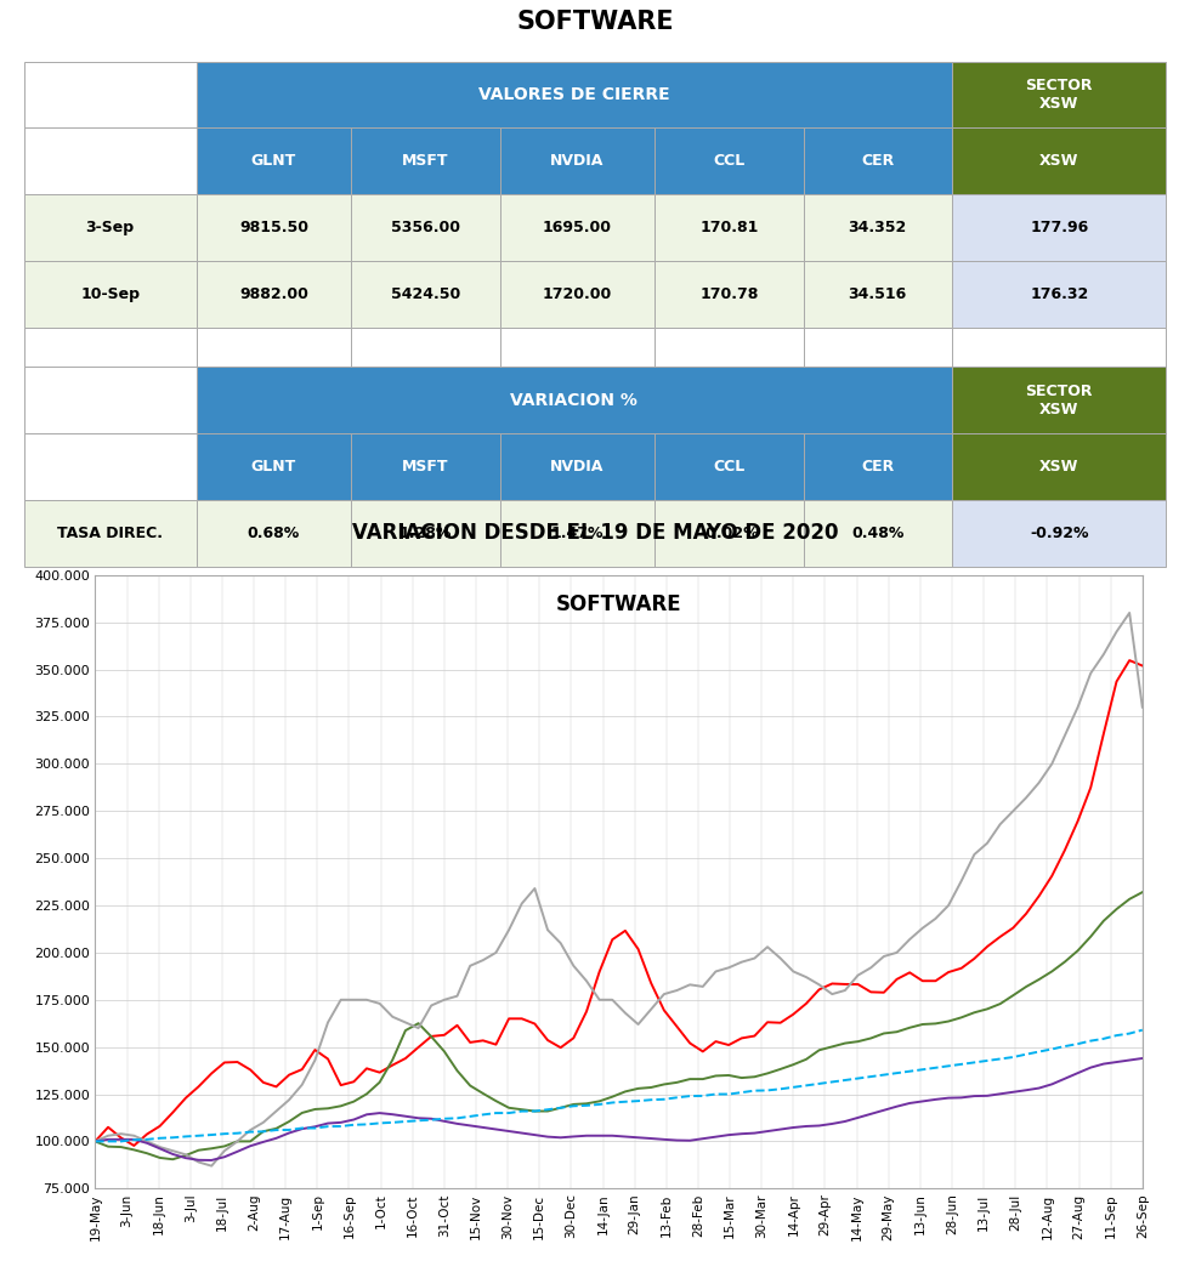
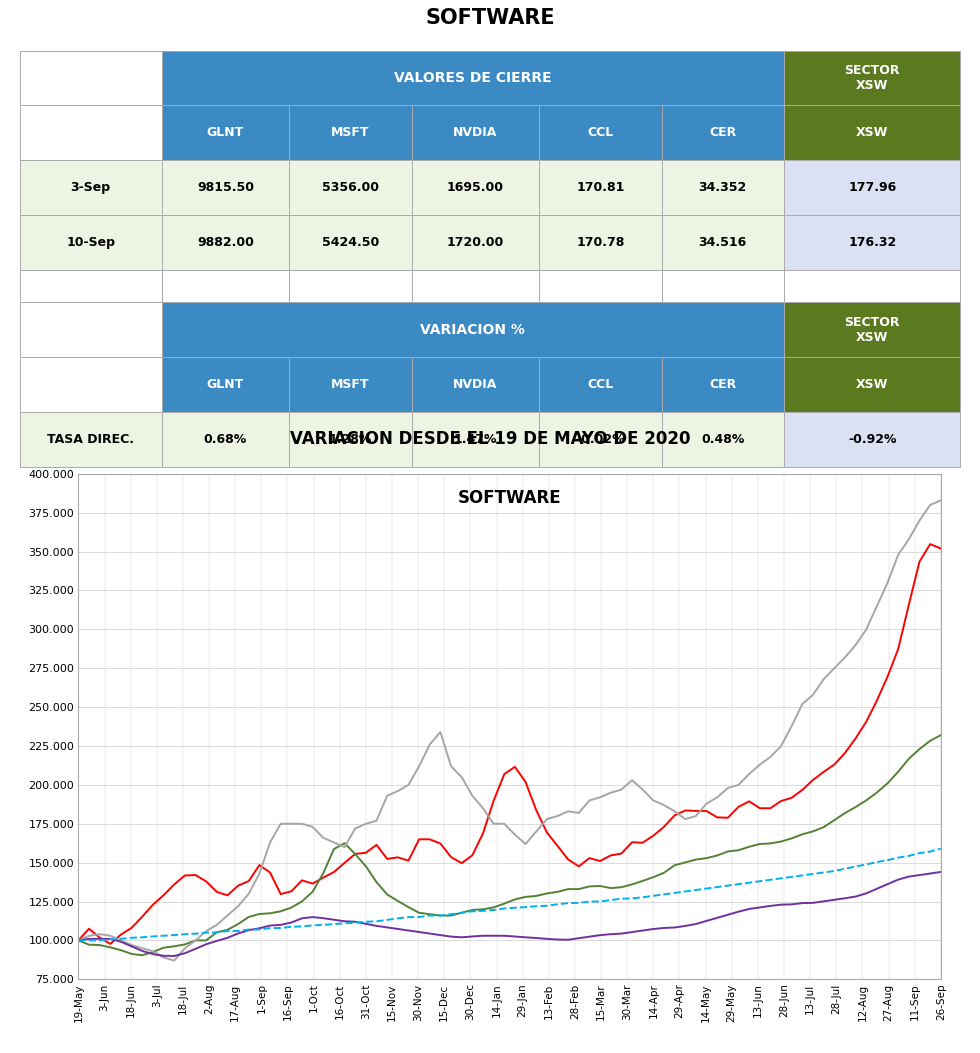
NVDIA/26-Sep: 330 -> 383
